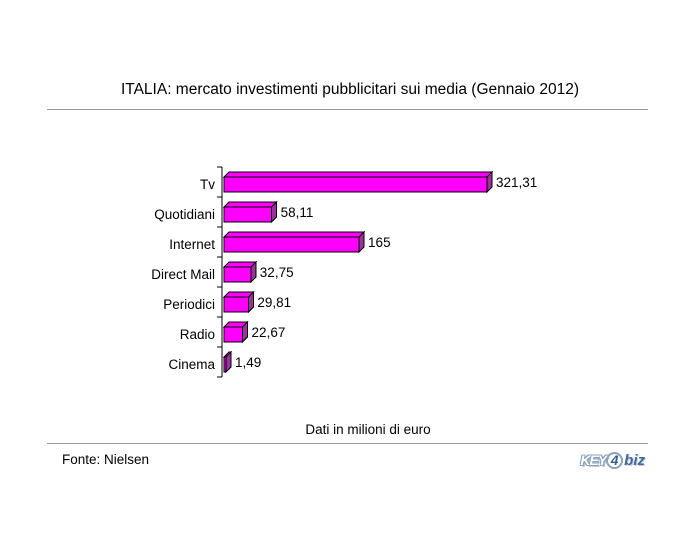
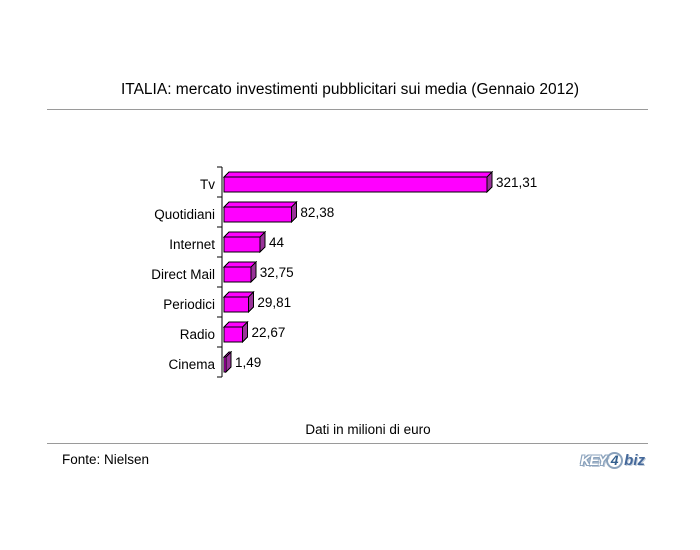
Quotidiani: 58,11 -> 82,38
Internet: 165 -> 44
